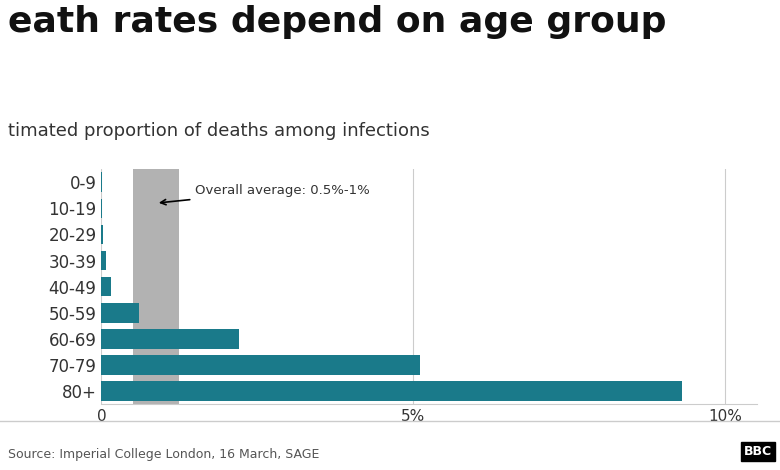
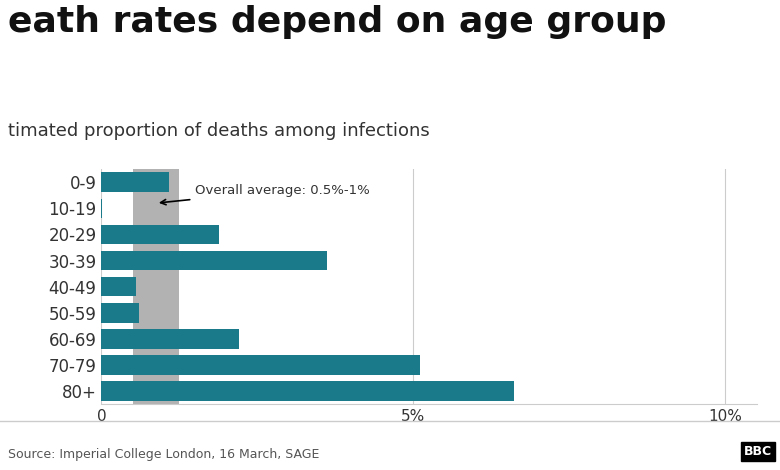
0-9: 0.00% -> 1.08%
20-29: 0.03% -> 1.88%
30-39: 0.08% -> 3.62%
40-49: 0.15% -> 0.56%
80+: 9.30% -> 6.62%
